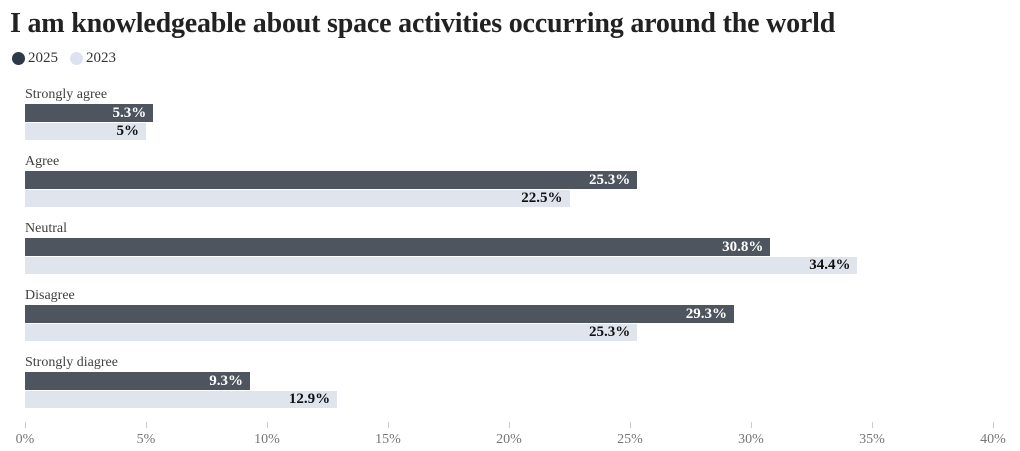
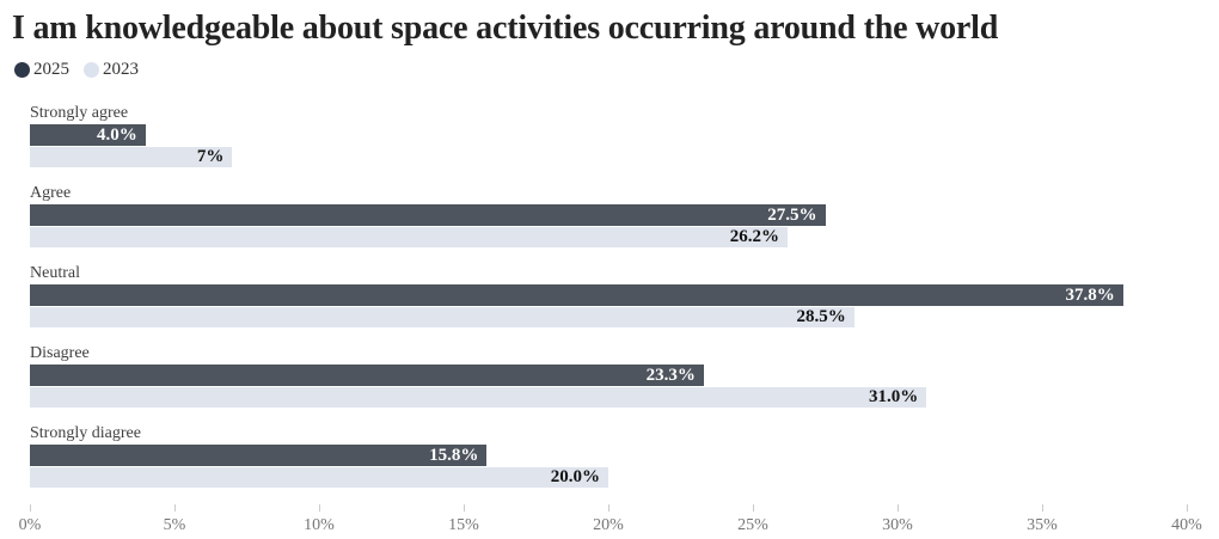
2025/Strongly agree: 5.3% -> 4.0%
2023/Strongly agree: 5% -> 7%
2025/Agree: 25.3% -> 27.5%
2023/Agree: 22.5% -> 26.2%
2025/Neutral: 30.8% -> 37.8%
2023/Neutral: 34.4% -> 28.5%
2025/Disagree: 29.3% -> 23.3%
2023/Disagree: 25.3% -> 31.0%
2025/Strongly diagree: 9.3% -> 15.8%
2023/Strongly diagree: 12.9% -> 20.0%
